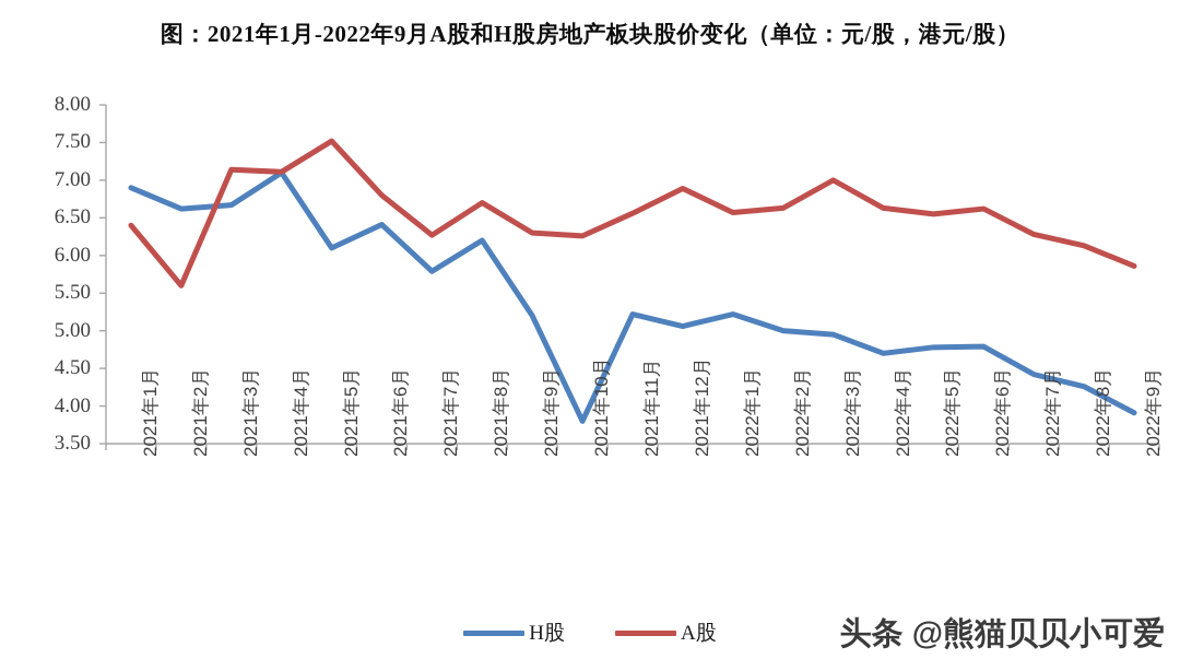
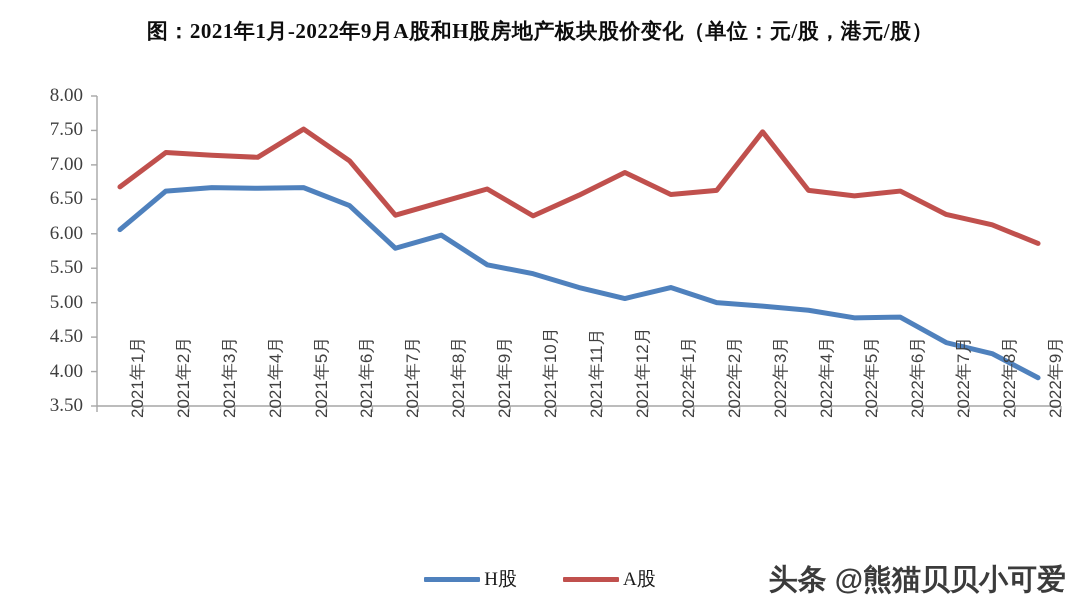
H股/2021年1月: 6.9 -> 6.1
A股/2021年1月: 6.4 -> 6.7
A股/2021年2月: 5.6 -> 7.2
H股/2021年4月: 7.1 -> 6.7
H股/2021年5月: 6.1 -> 6.7
A股/2021年6月: 6.8 -> 7.1
H股/2021年8月: 6.2 -> 6.0
A股/2021年8月: 6.7 -> 6.5
H股/2021年9月: 5.2 -> 5.5
A股/2021年9月: 6.3 -> 6.7
H股/2021年10月: 3.8 -> 5.4
A股/2022年3月: 7.0 -> 7.5
H股/2022年4月: 4.7 -> 4.9
